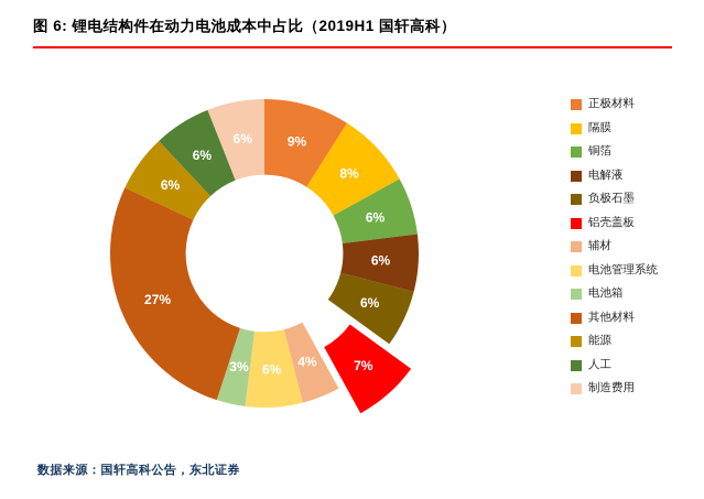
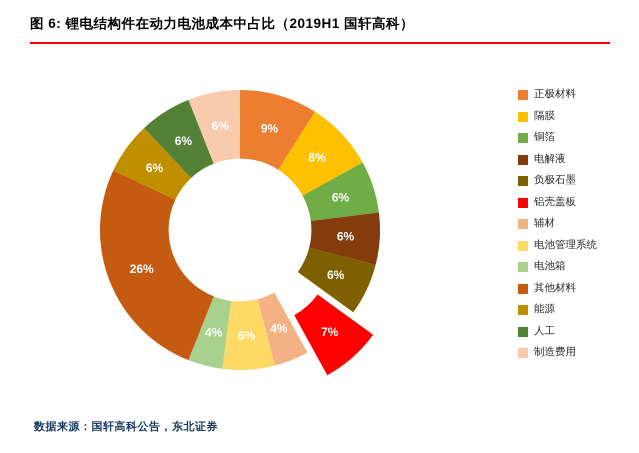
电池箱: 3% -> 4%
其他材料: 27% -> 26%
